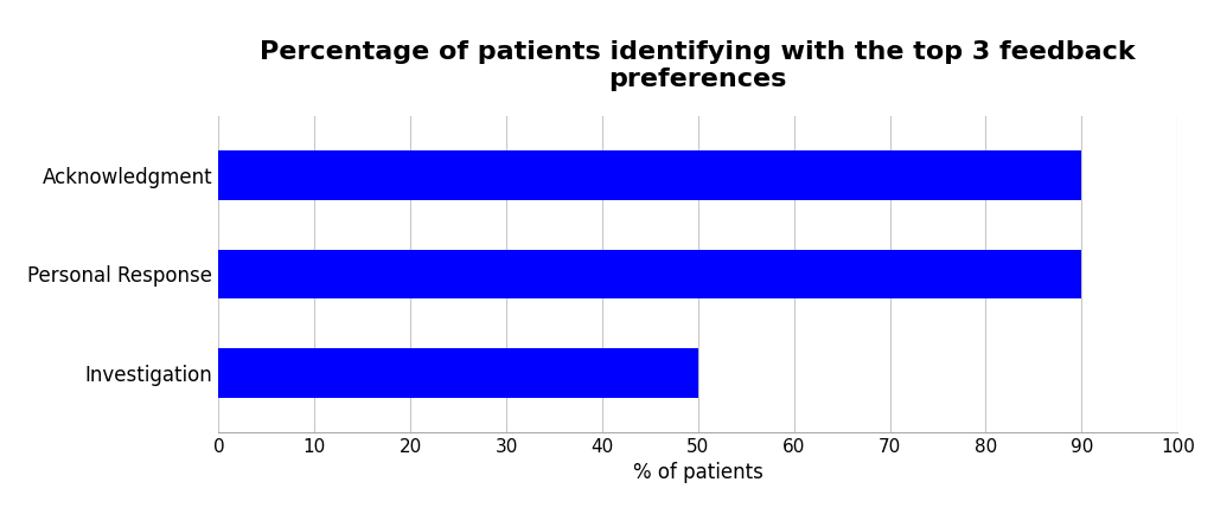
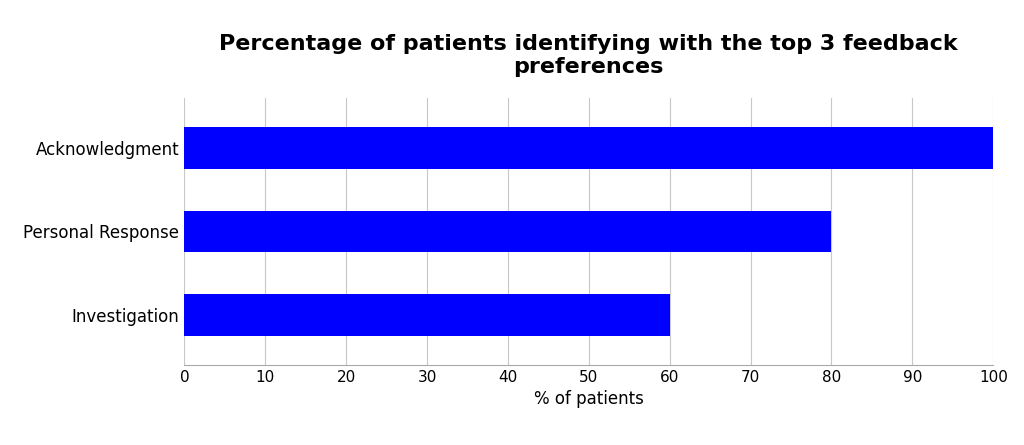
Acknowledgment: 90 -> 100
Personal Response: 90 -> 80
Investigation: 50 -> 60
